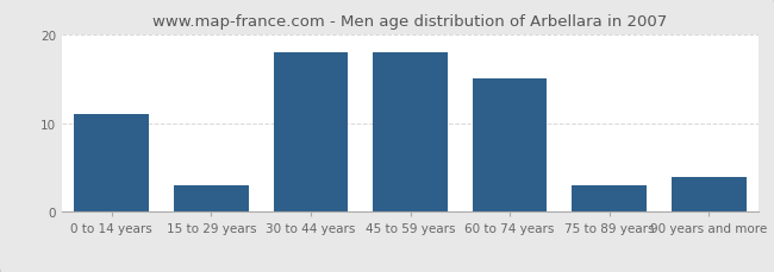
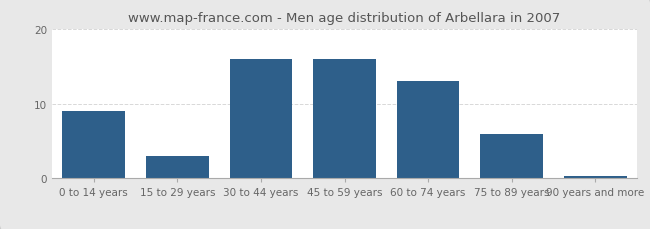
0 to 14 years: 11.0 -> 9.0
30 to 44 years: 18.0 -> 16.0
45 to 59 years: 18.0 -> 16.0
60 to 74 years: 15.0 -> 13.0
75 to 89 years: 3.0 -> 6.0
90 years and more: 4.0 -> 0.3
